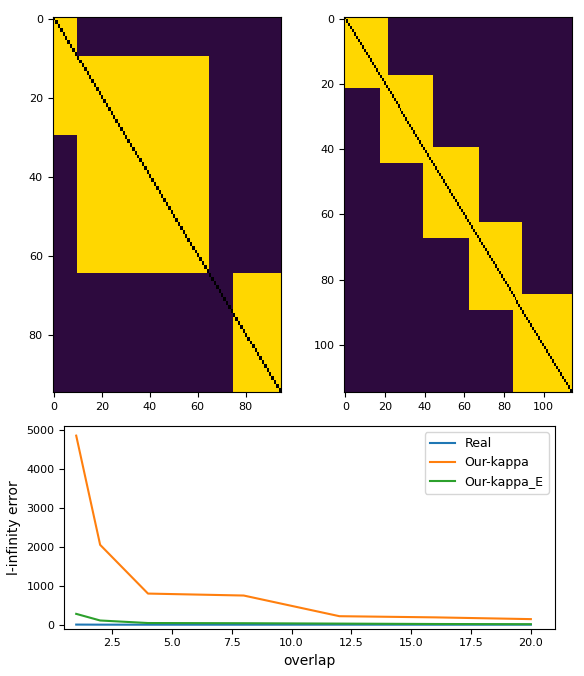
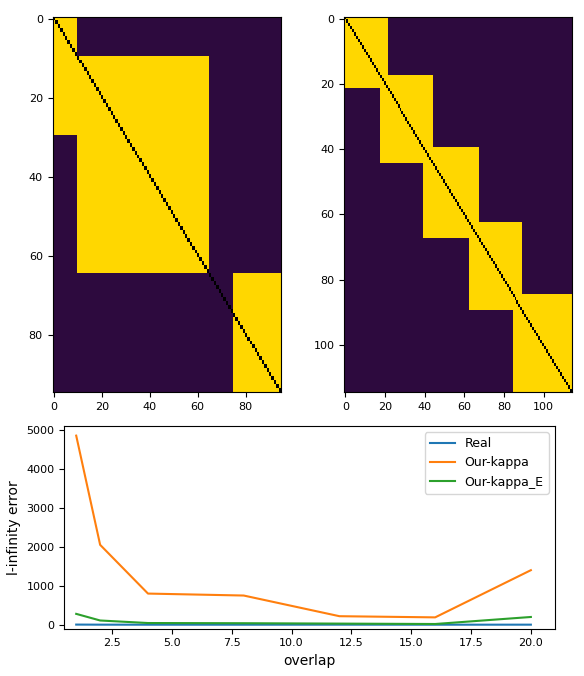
Our-kappa/20.0: 140 -> 1400
Our-kappa_E/20.0: 20 -> 200
